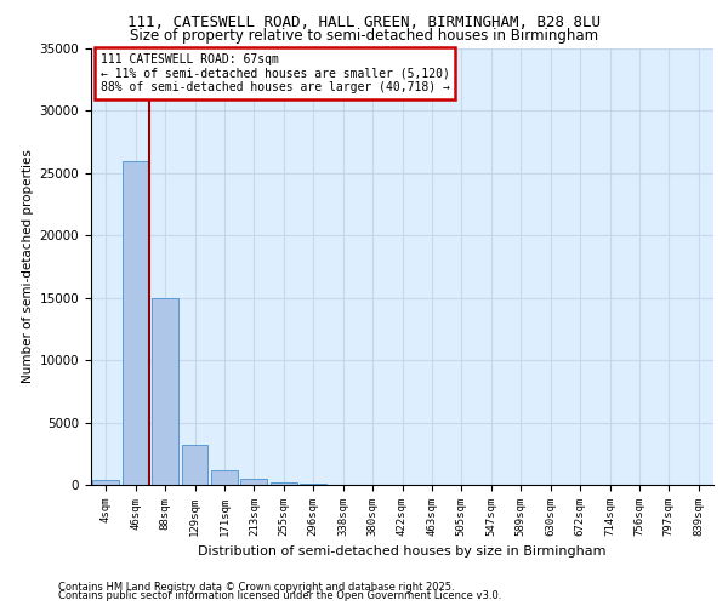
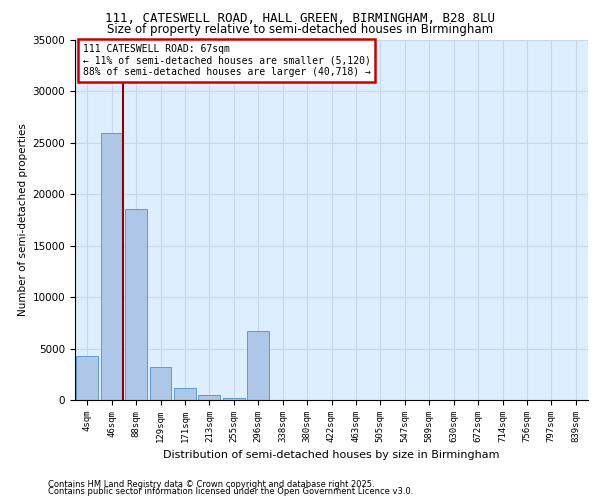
4sqm: 400 -> 4300
88sqm: 15000 -> 18600
296sqm: 100 -> 6700
